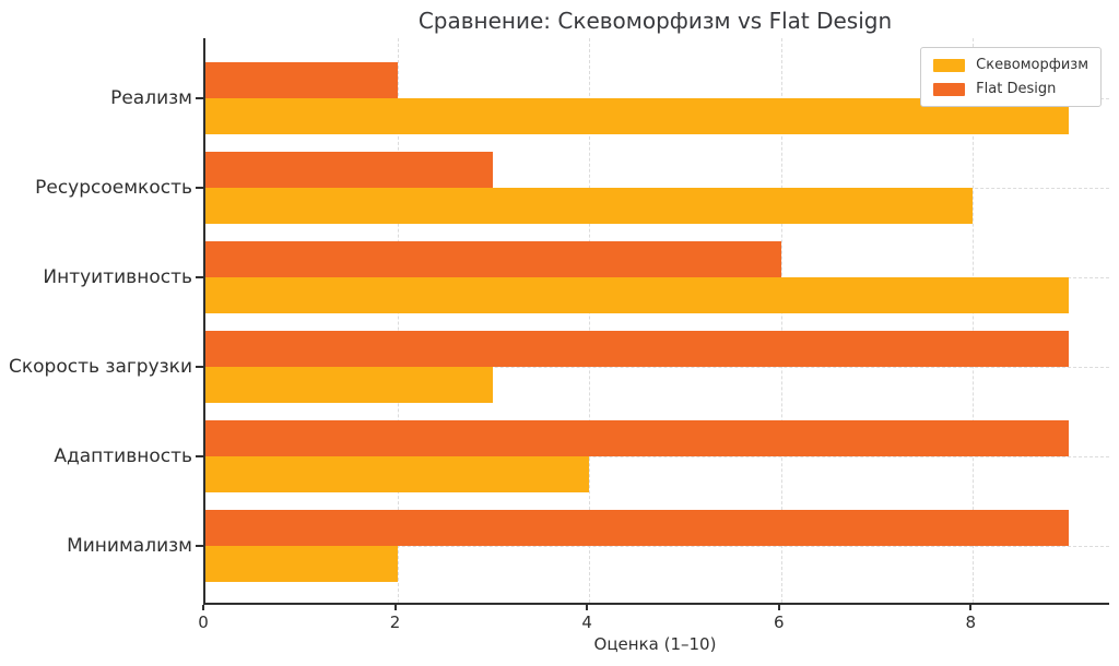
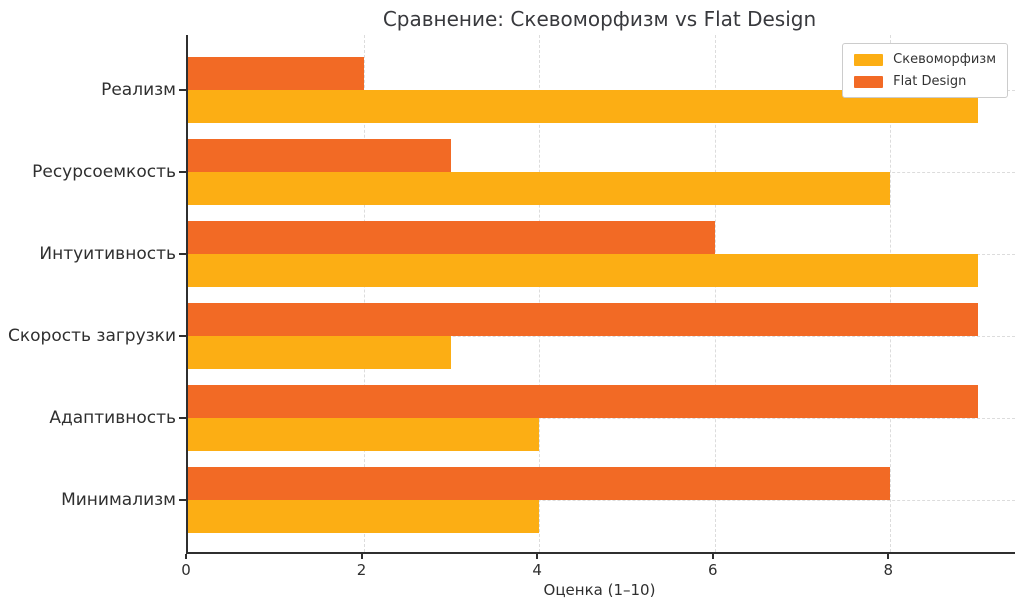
Скевоморфизм/Минимализм: 2 -> 4
Flat Design/Минимализм: 9 -> 8
